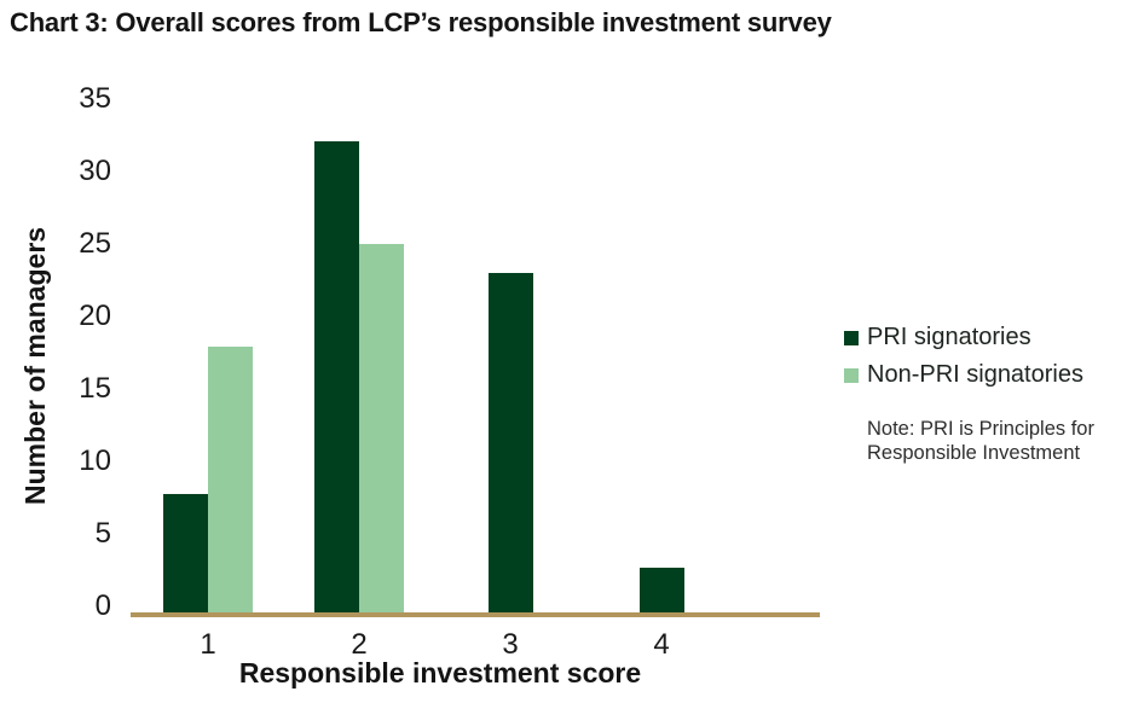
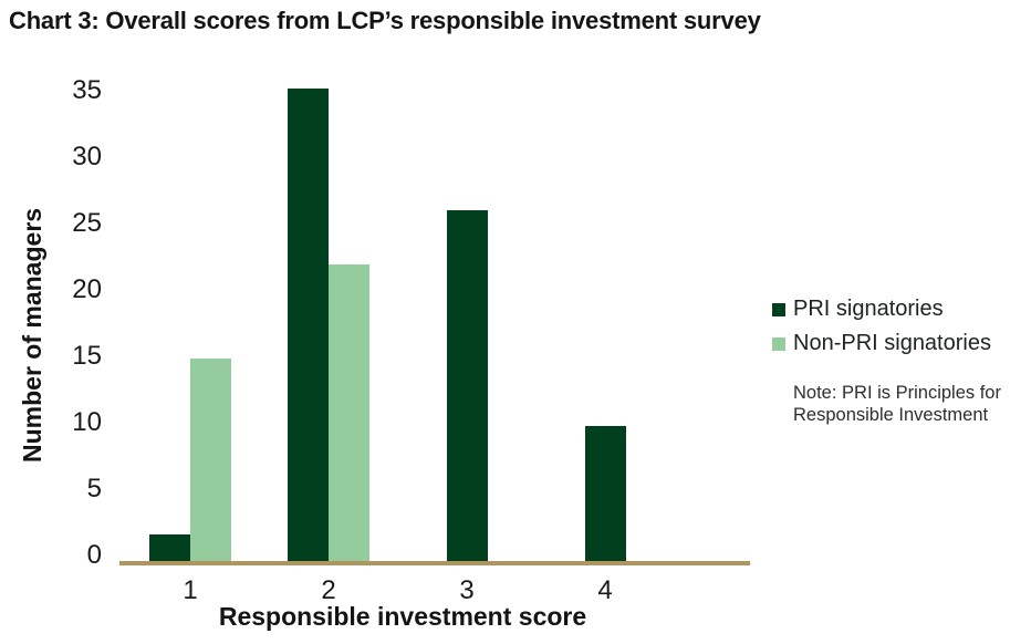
PRI signatories/1: 8 -> 2
Non-PRI signatories/1: 18 -> 15
PRI signatories/2: 32 -> 35
Non-PRI signatories/2: 25 -> 22
PRI signatories/3: 23 -> 26
PRI signatories/4: 3 -> 10
